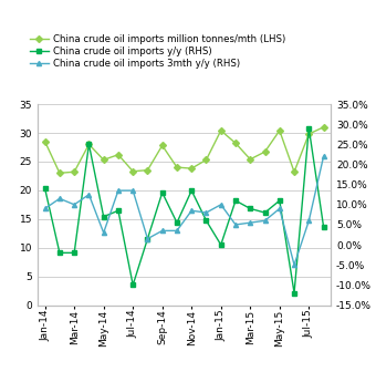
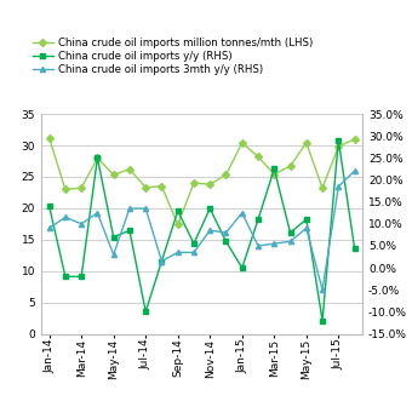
China crude oil imports million tonnes/mth (LHS)/Jan-14: 28.5 -> 31.2
China crude oil imports million tonnes/mth (LHS)/Sep-14: 27.8 -> 17.4
China crude oil imports 3mth y/y (RHS)/Jan-15: 10.0% -> 12.5%
China crude oil imports y/y (RHS)/Mar-15: 9.0% -> 22.5%
China crude oil imports 3mth y/y (RHS)/Jul-15: 6.0% -> 18.5%
